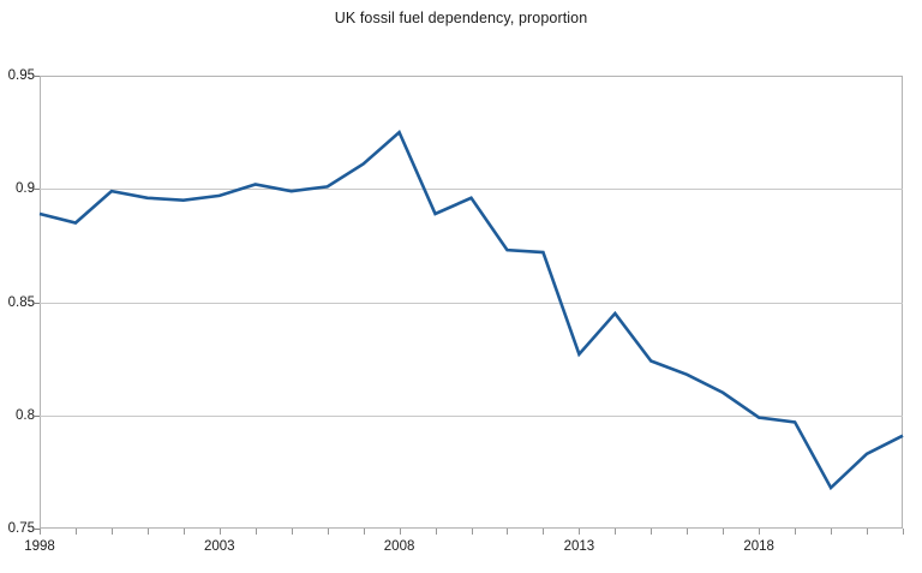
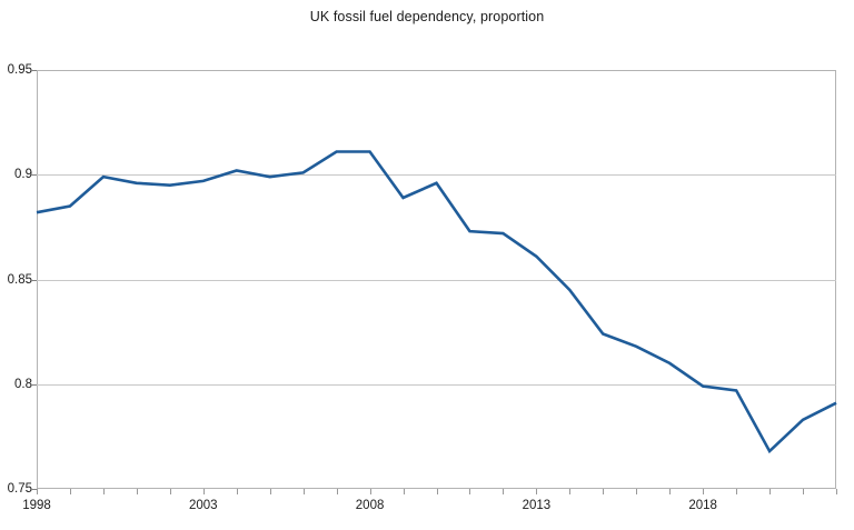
1998: 0.889 -> 0.882
2008: 0.925 -> 0.911
2013: 0.827 -> 0.861
